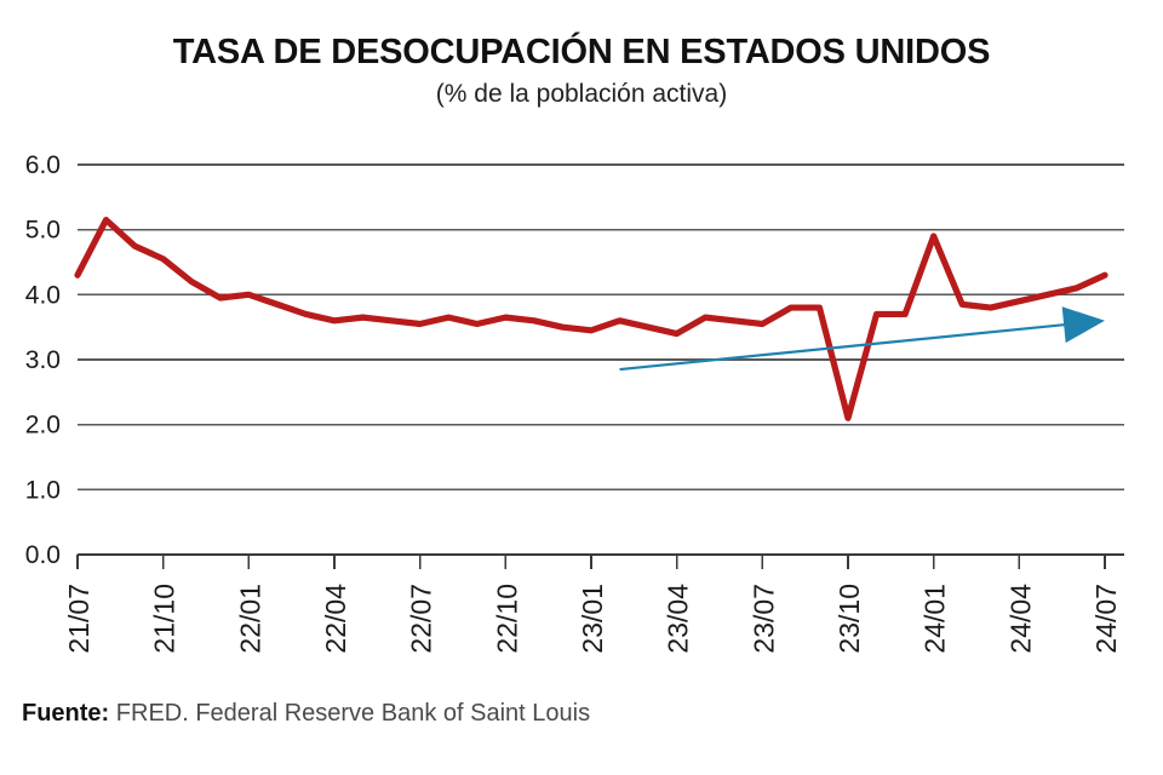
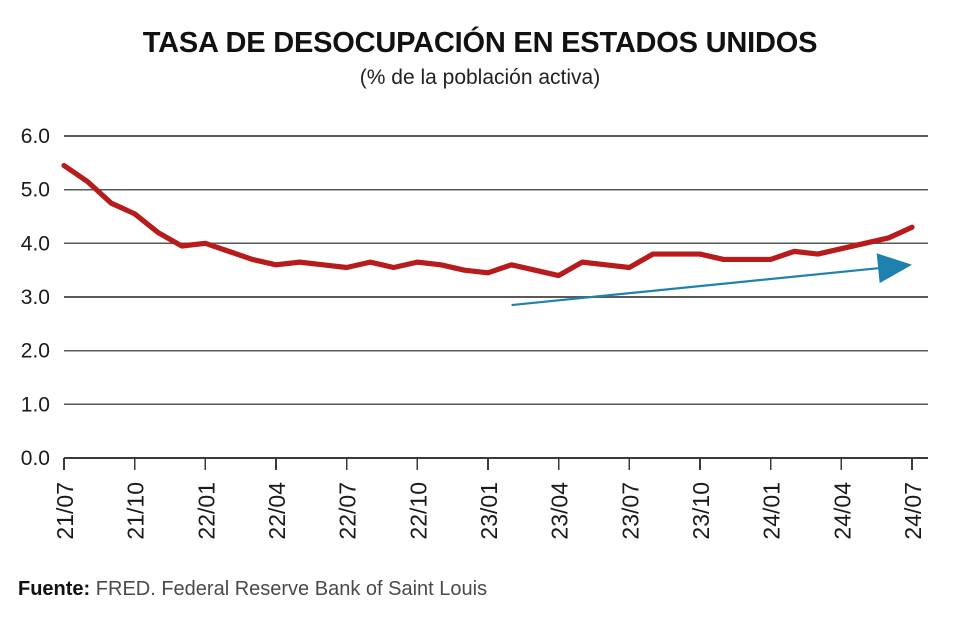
21/07: 4.3 -> 5.5
23/10: 2.1 -> 3.8
24/01: 4.9 -> 3.7
